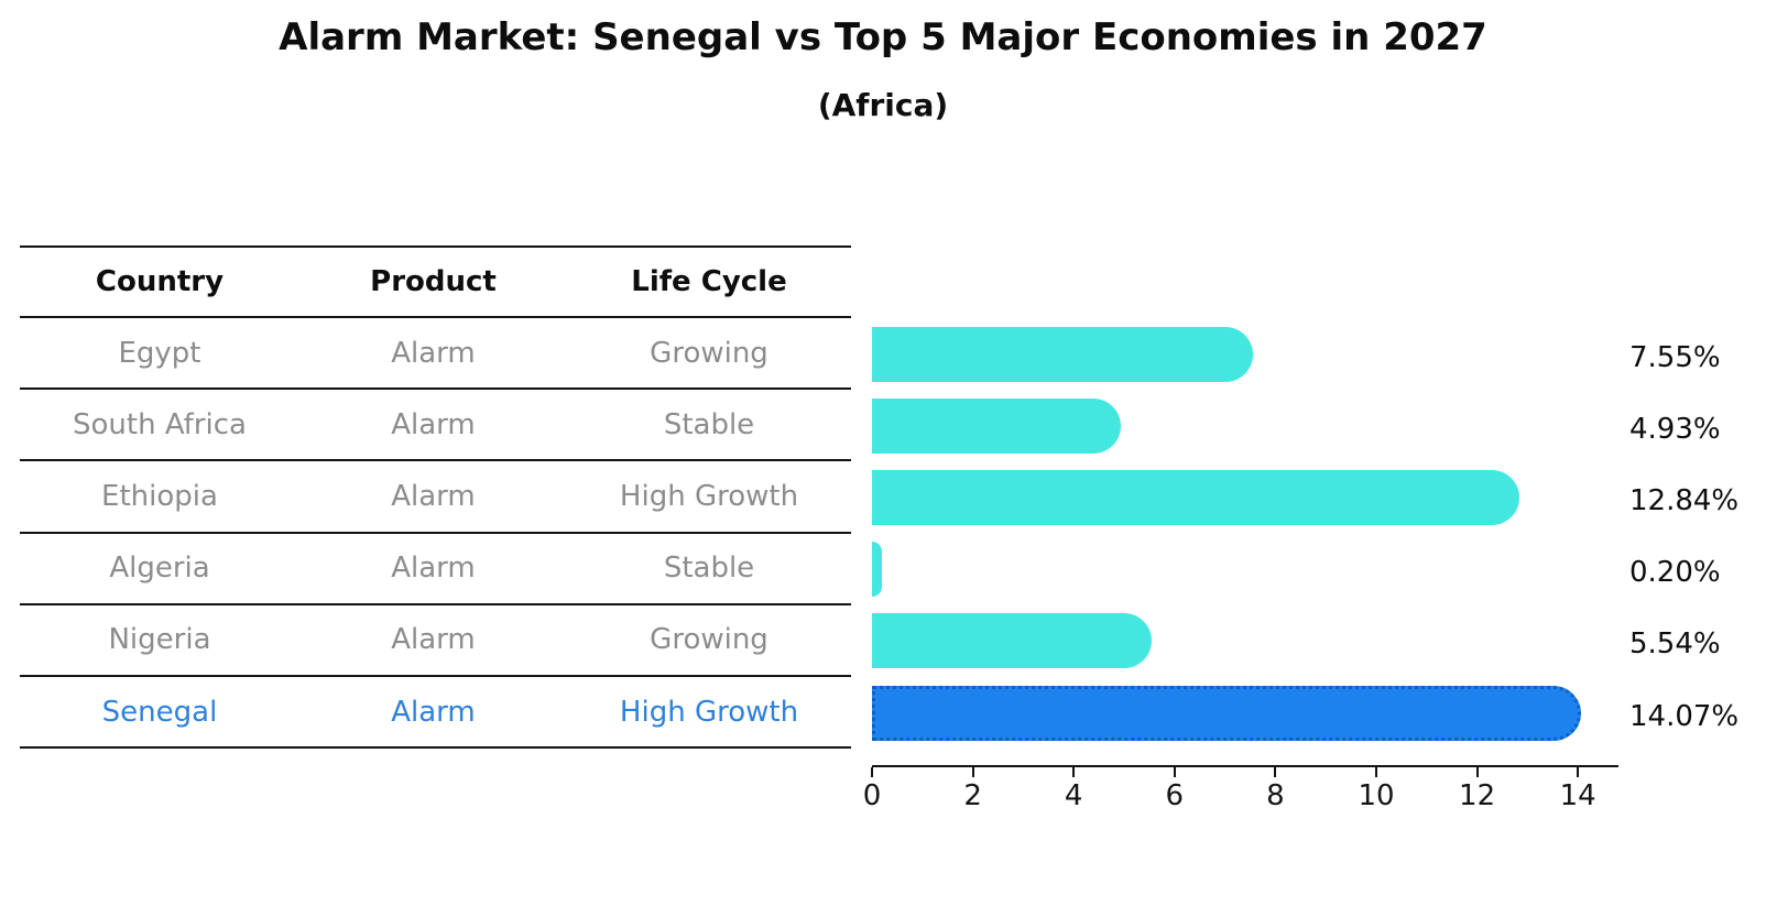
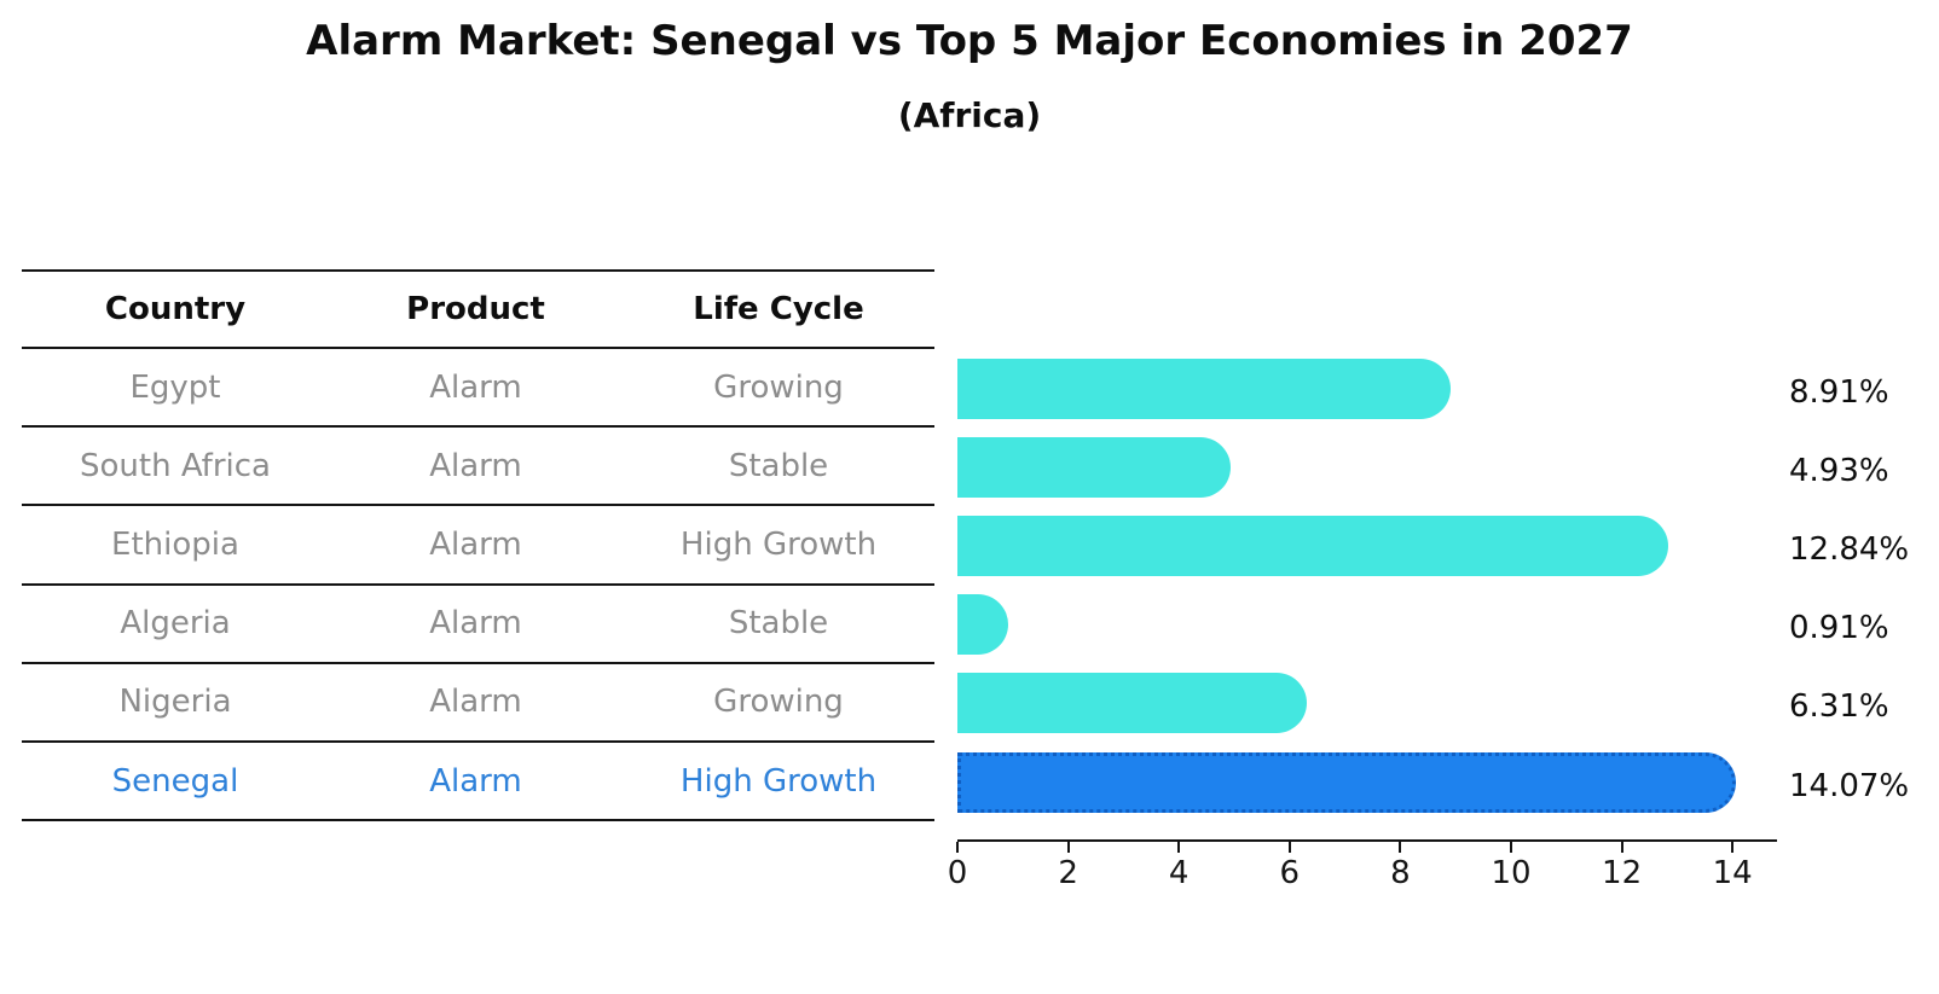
Egypt: 7.55% -> 8.91%
Algeria: 0.20% -> 0.91%
Nigeria: 5.54% -> 6.31%
